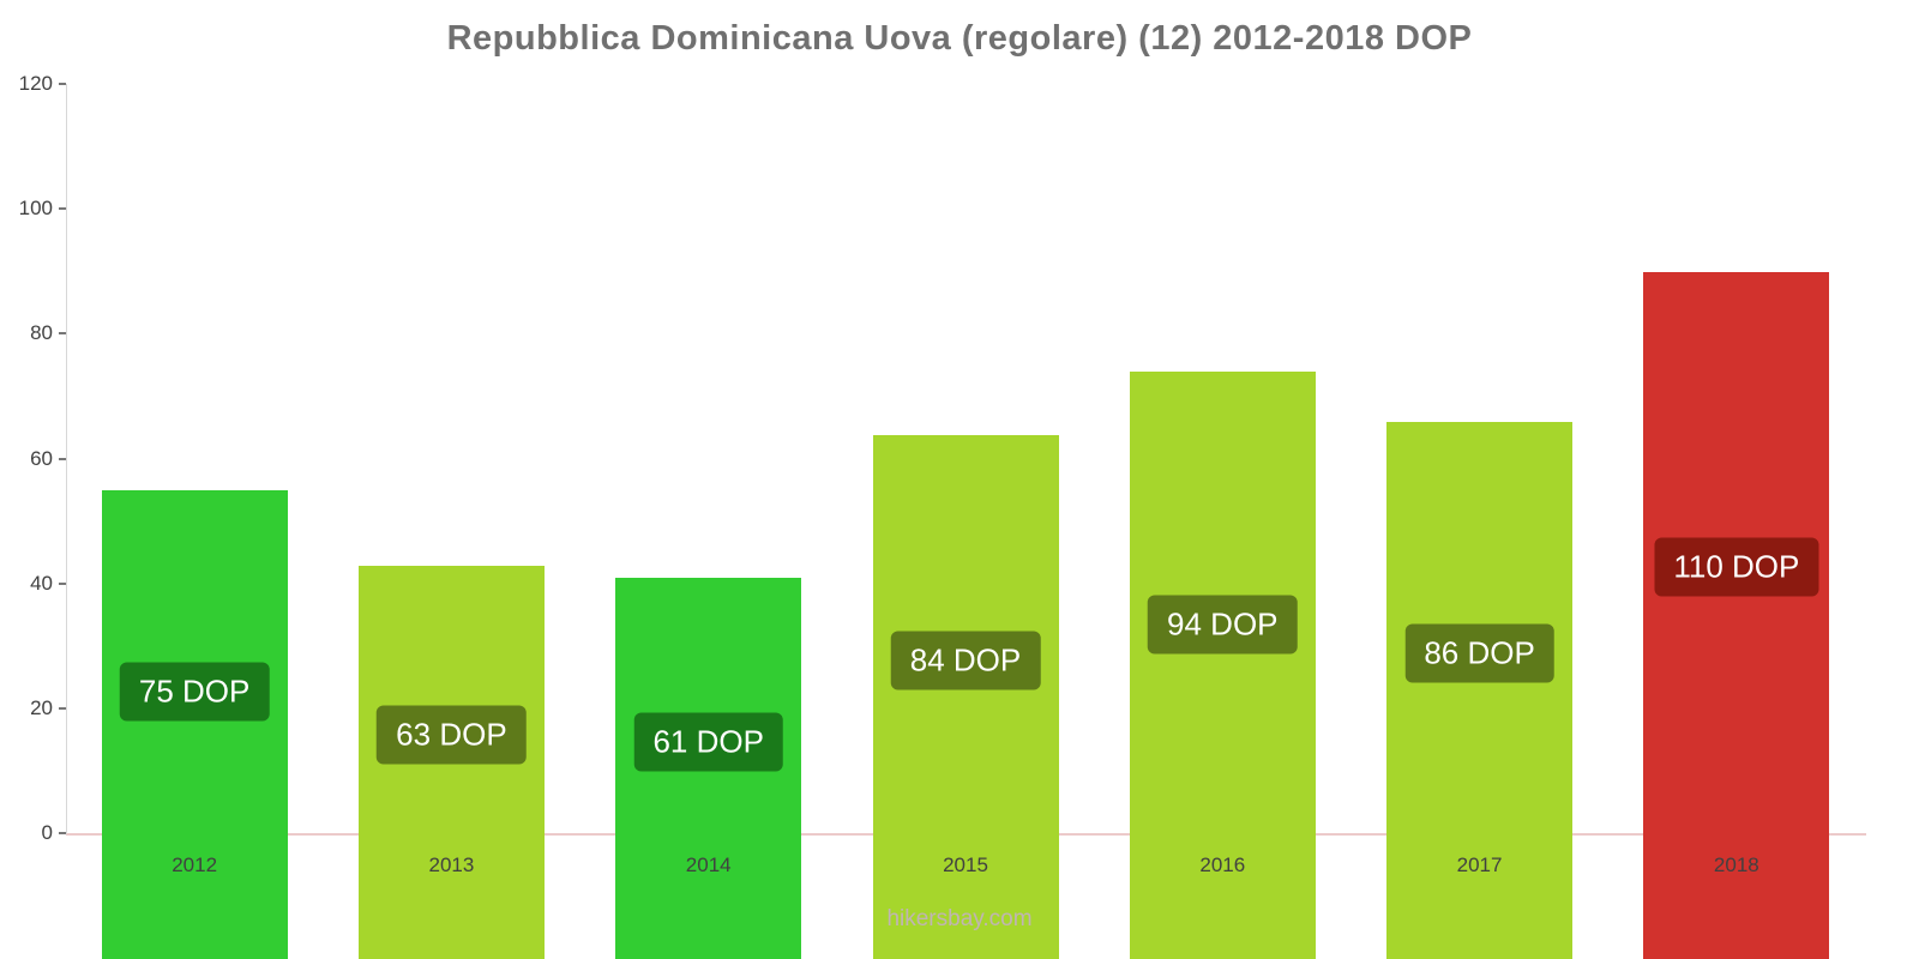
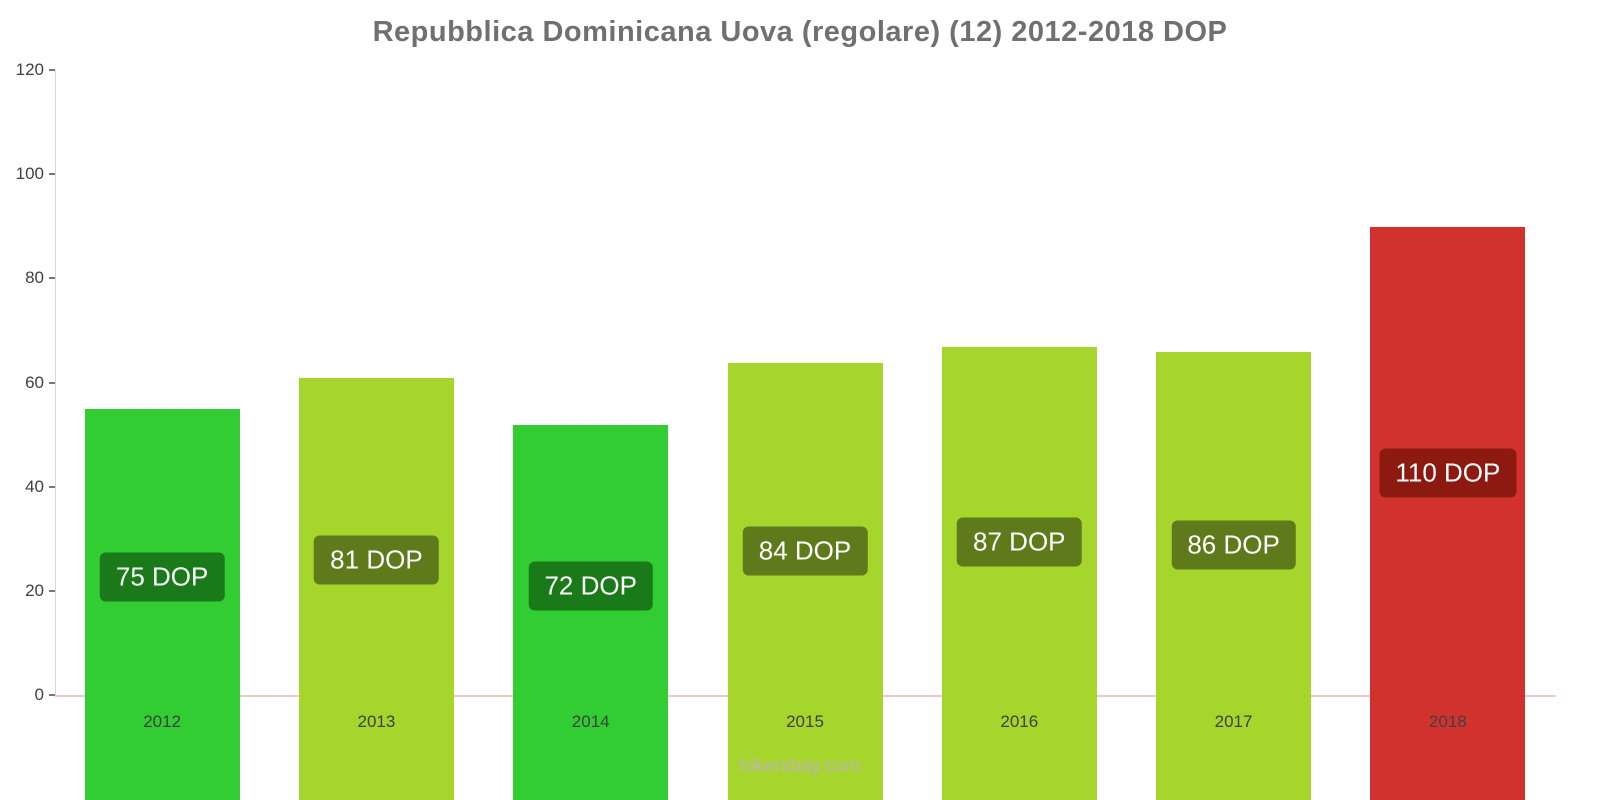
2013: 63 -> 81
2014: 61 -> 72
2016: 94 -> 87
